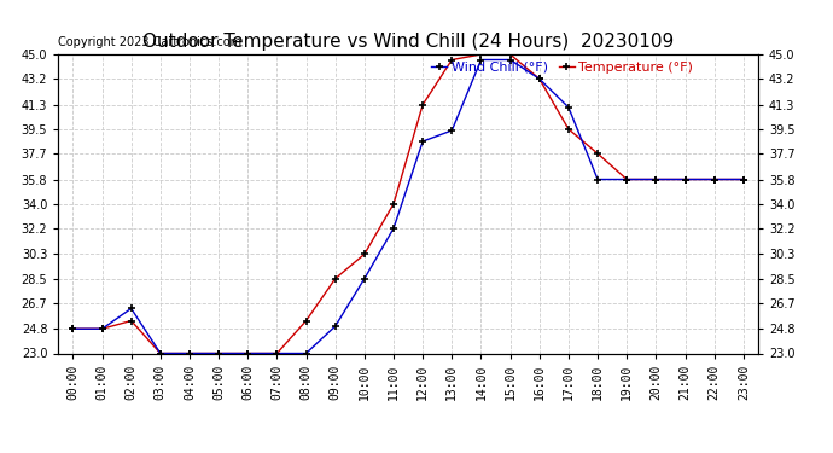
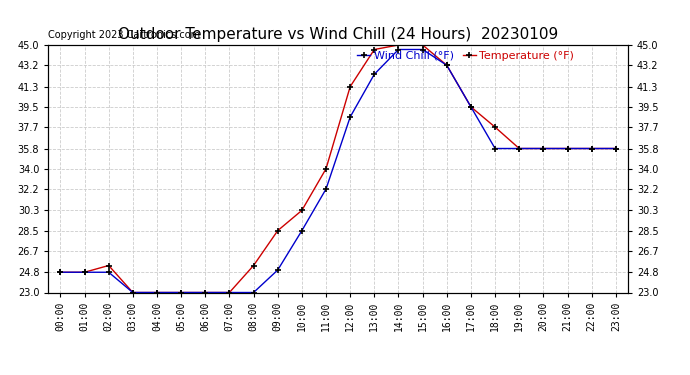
Wind Chill (°F)/02:00: 26.3 -> 24.8
Wind Chill (°F)/13:00: 39.4 -> 42.4
Wind Chill (°F)/17:00: 41.1 -> 39.5
